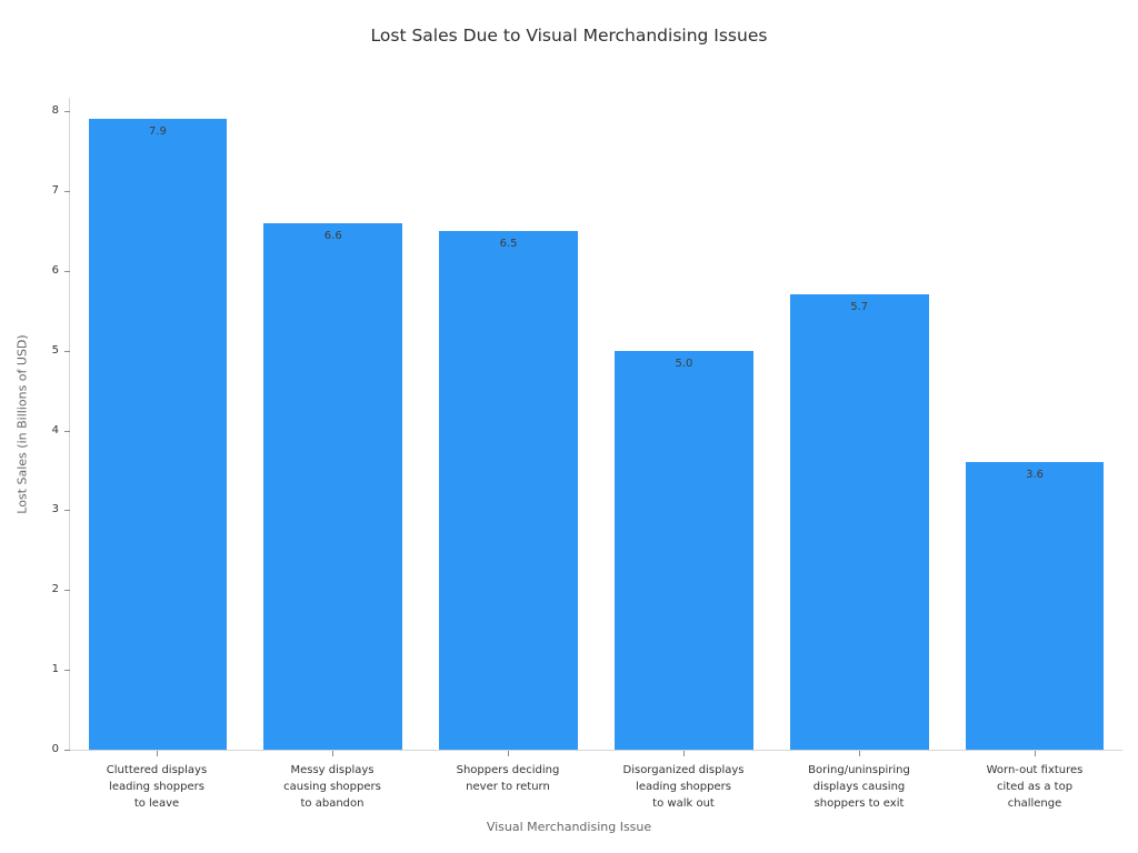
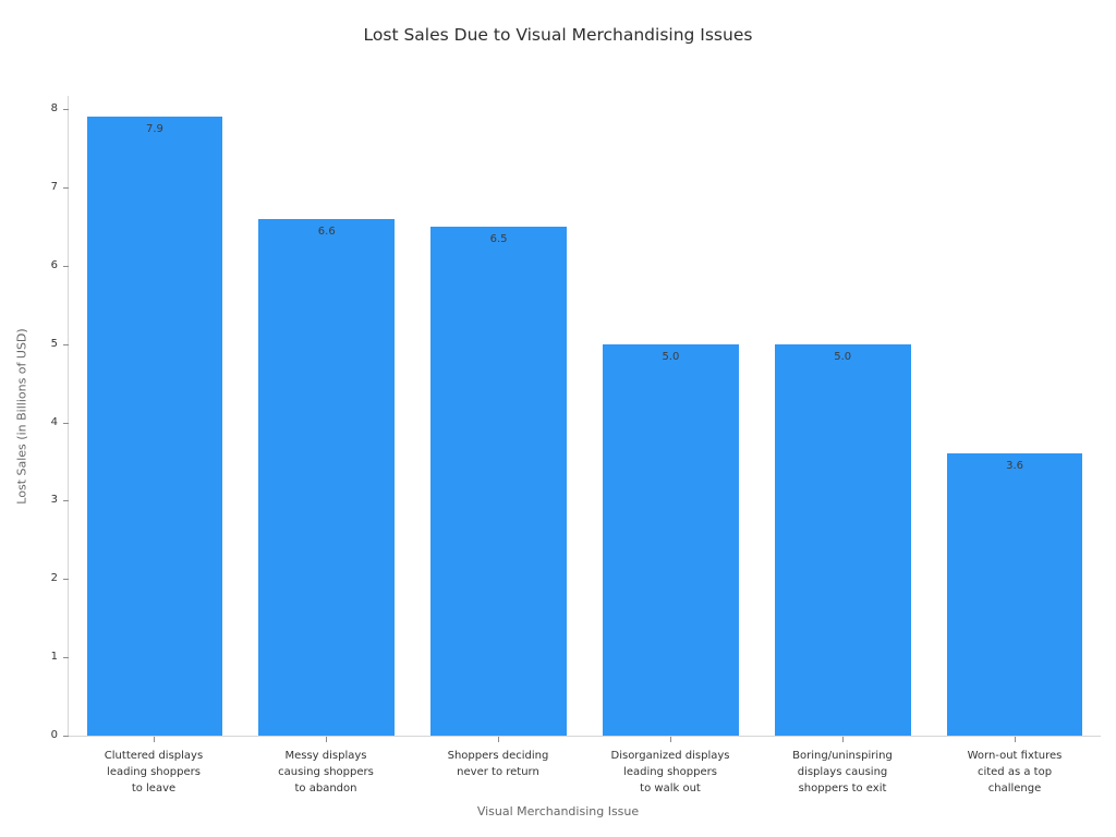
Boring/uninspiring displays causing shoppers to exit: 5.7 -> 5.0
